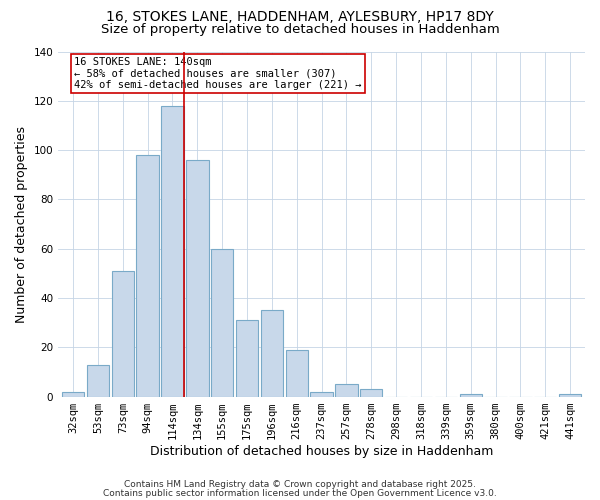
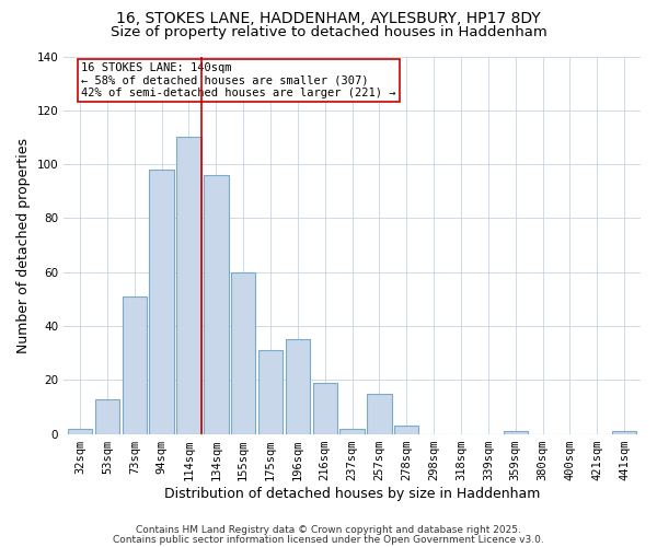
114sqm: 118 -> 110
257sqm: 5 -> 15
